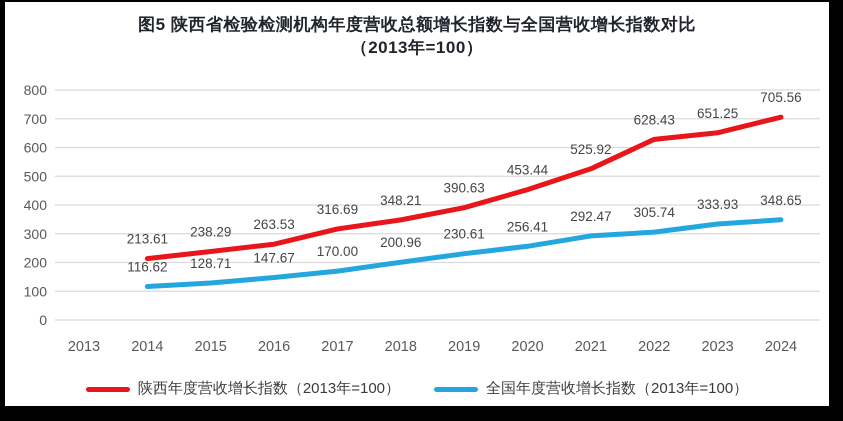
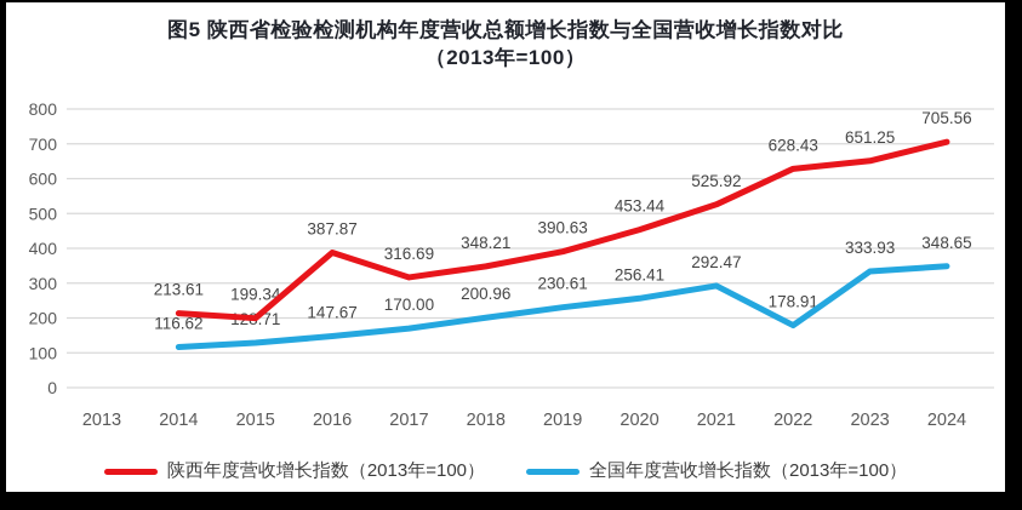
陕西年度营收增长指数（2013年=100）/2015: 238.29 -> 199.34
陕西年度营收增长指数（2013年=100）/2016: 263.53 -> 387.87
全国年度营收增长指数（2013年=100）/2022: 305.74 -> 178.91
